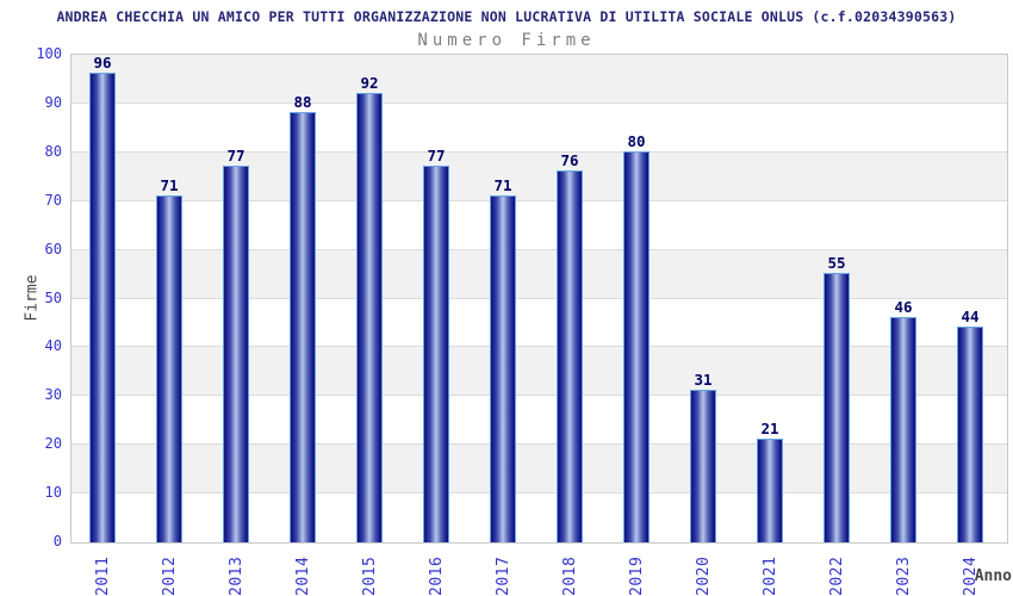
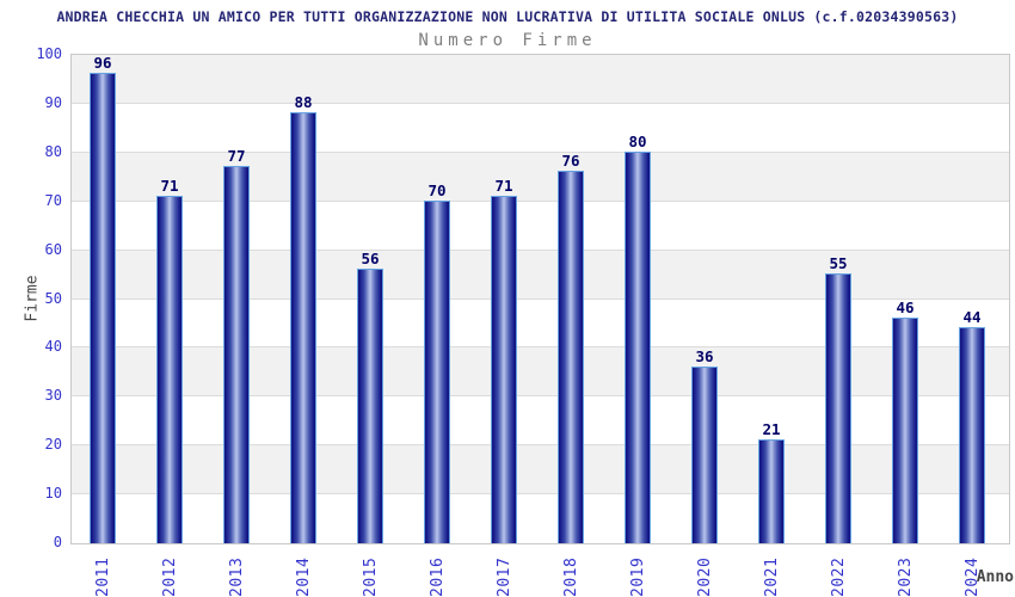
2015: 92 -> 56
2016: 77 -> 70
2020: 31 -> 36
